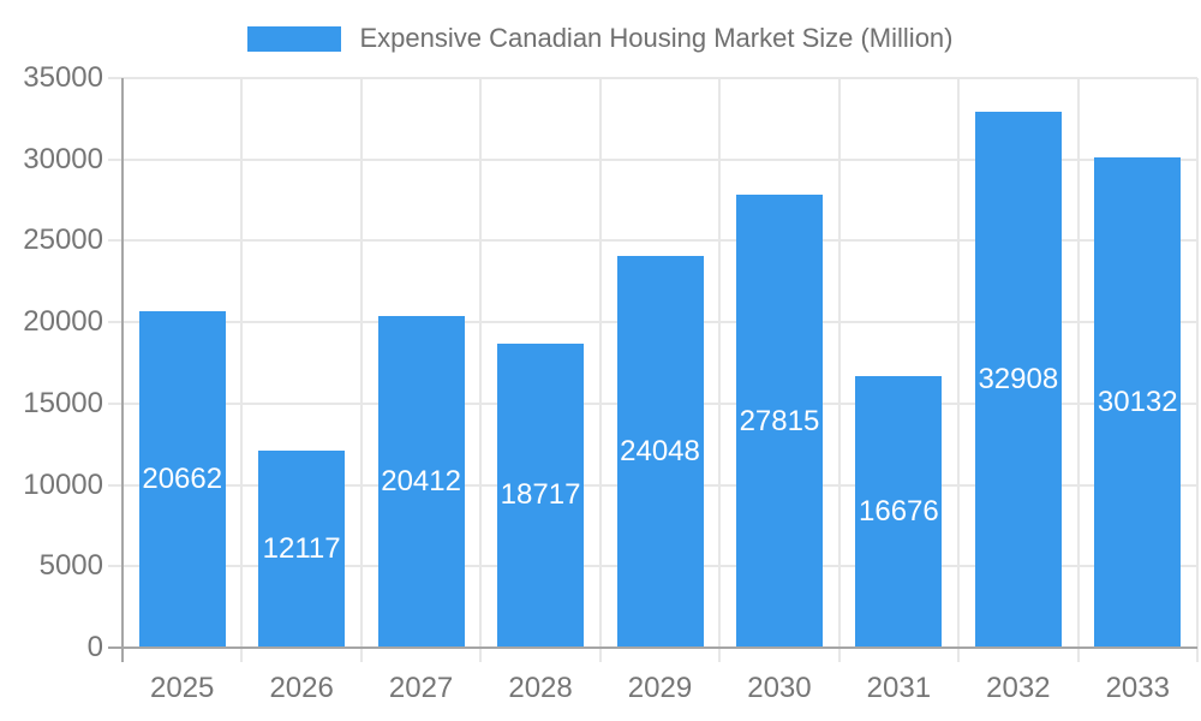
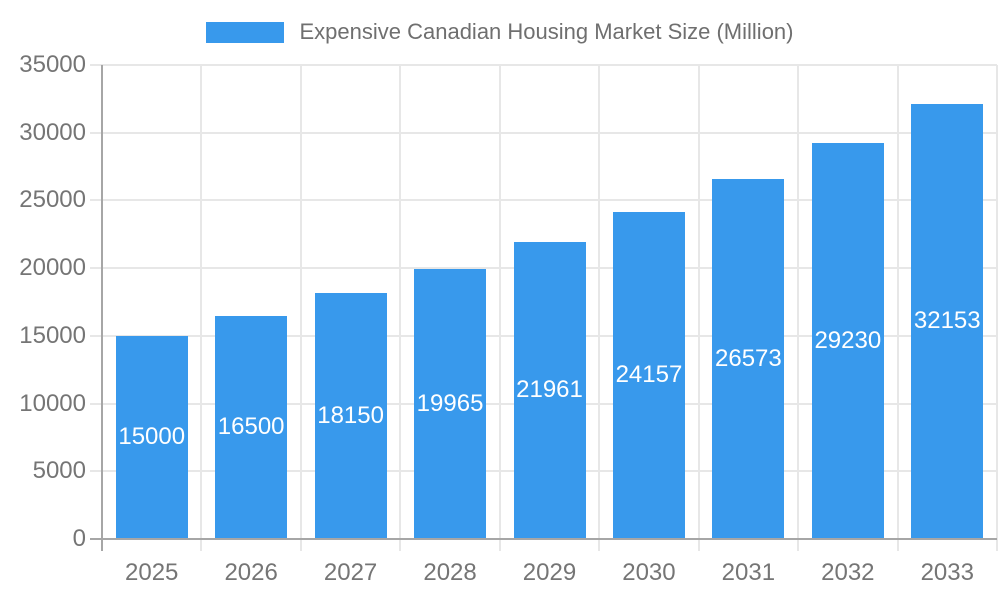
2025: 20662 -> 15000
2026: 12117 -> 16500
2027: 20412 -> 18150
2028: 18717 -> 19965
2029: 24048 -> 21961
2030: 27815 -> 24157
2031: 16676 -> 26573
2032: 32908 -> 29230
2033: 30132 -> 32153
